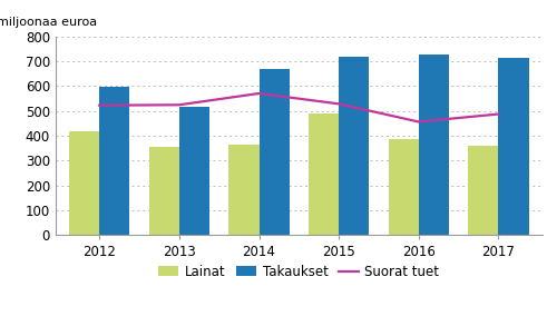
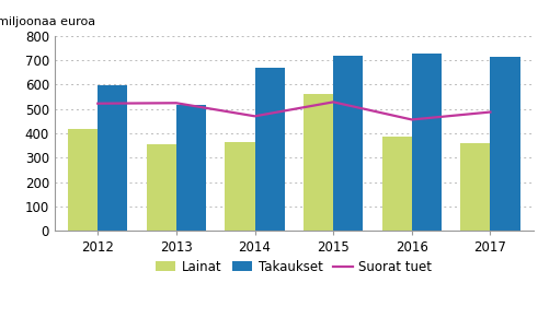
Suorat tuet/2014: 570 -> 470
Lainat/2015: 488 -> 560
